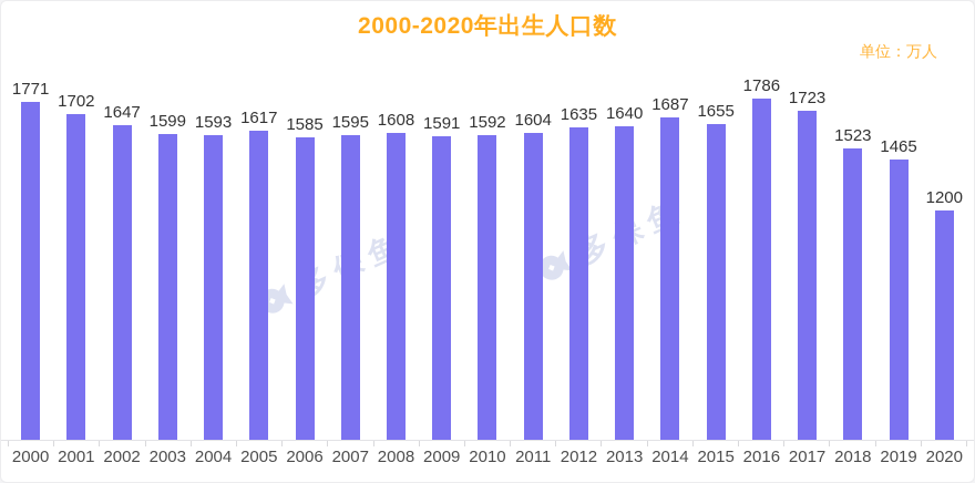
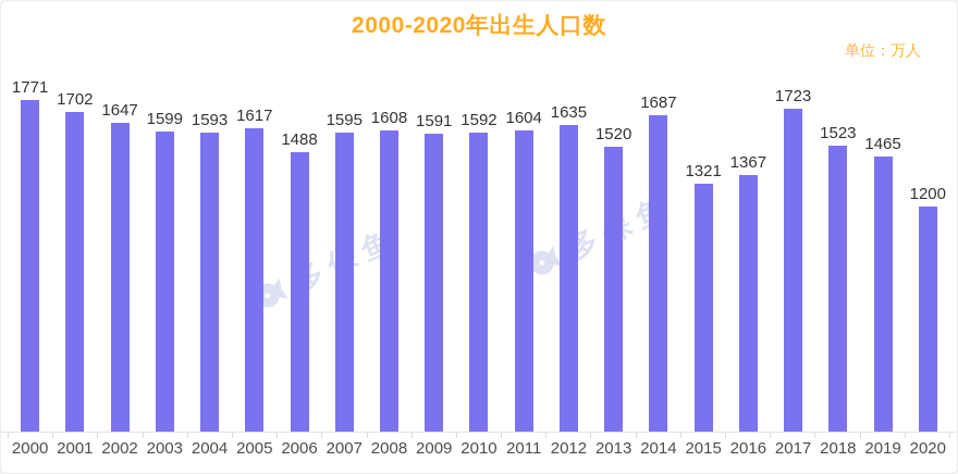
2006: 1585 -> 1488
2013: 1640 -> 1520
2015: 1655 -> 1321
2016: 1786 -> 1367
